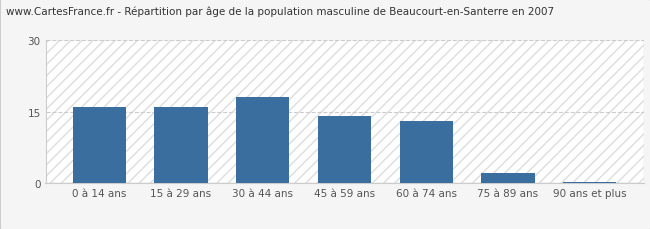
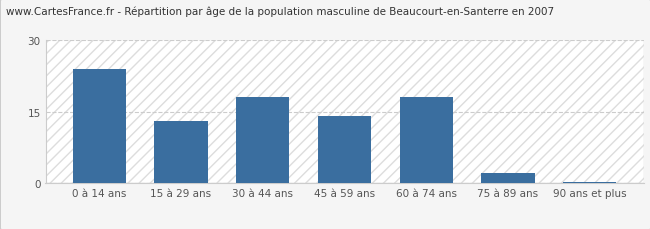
0 à 14 ans: 16.0 -> 24.0
15 à 29 ans: 16.0 -> 13.0
60 à 74 ans: 13.0 -> 18.0
